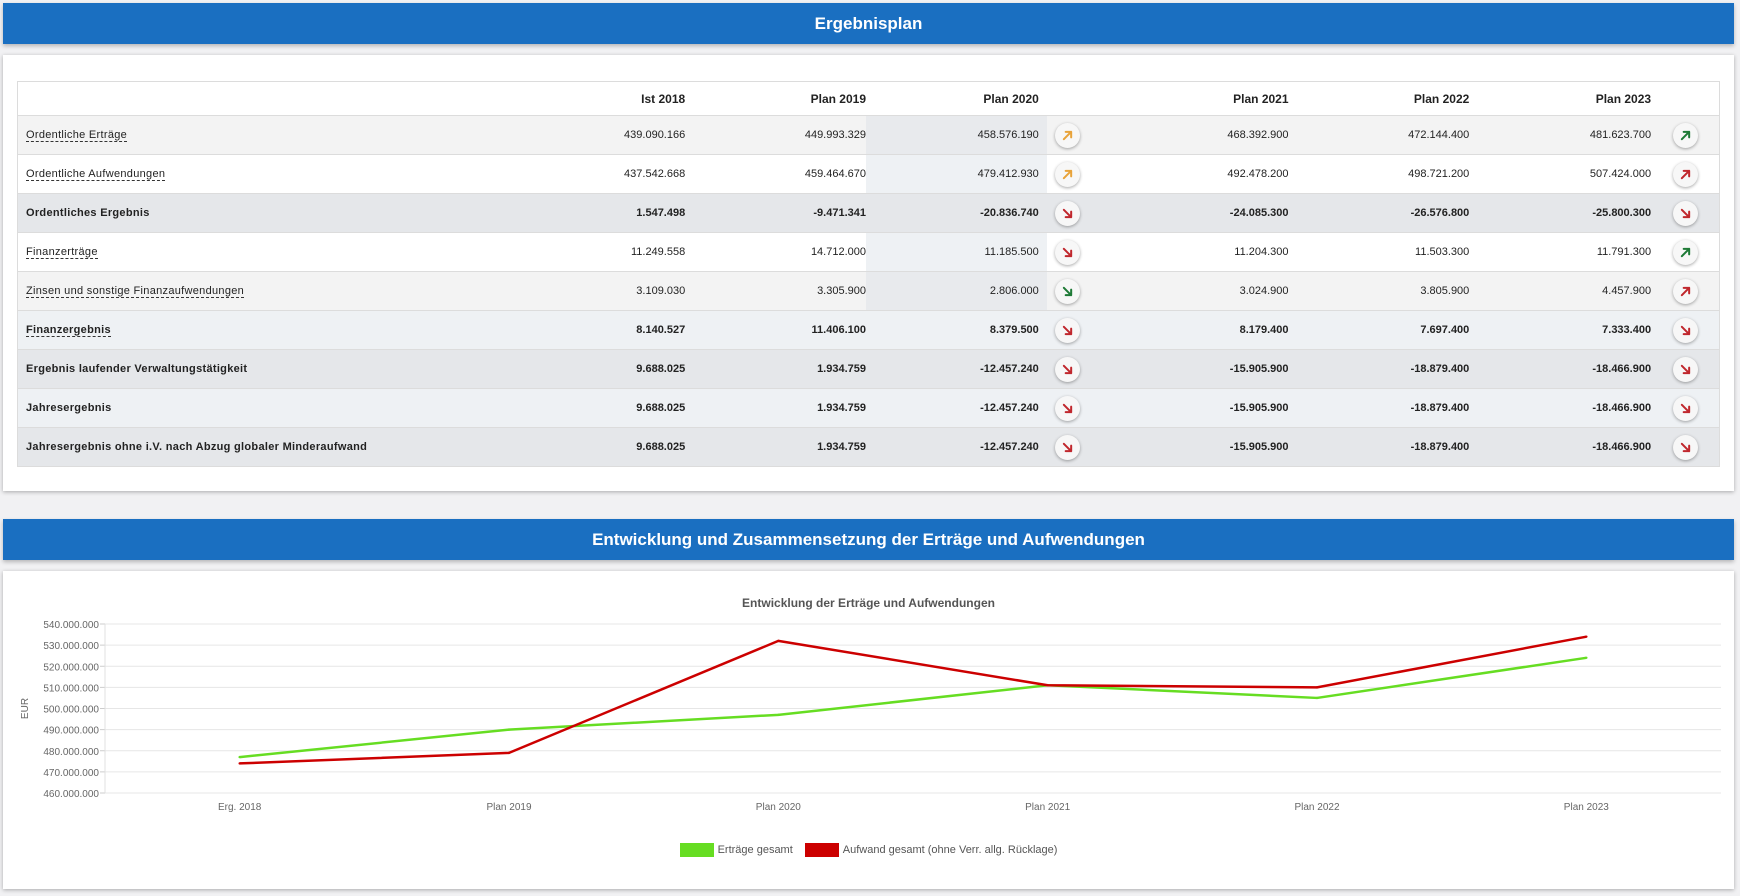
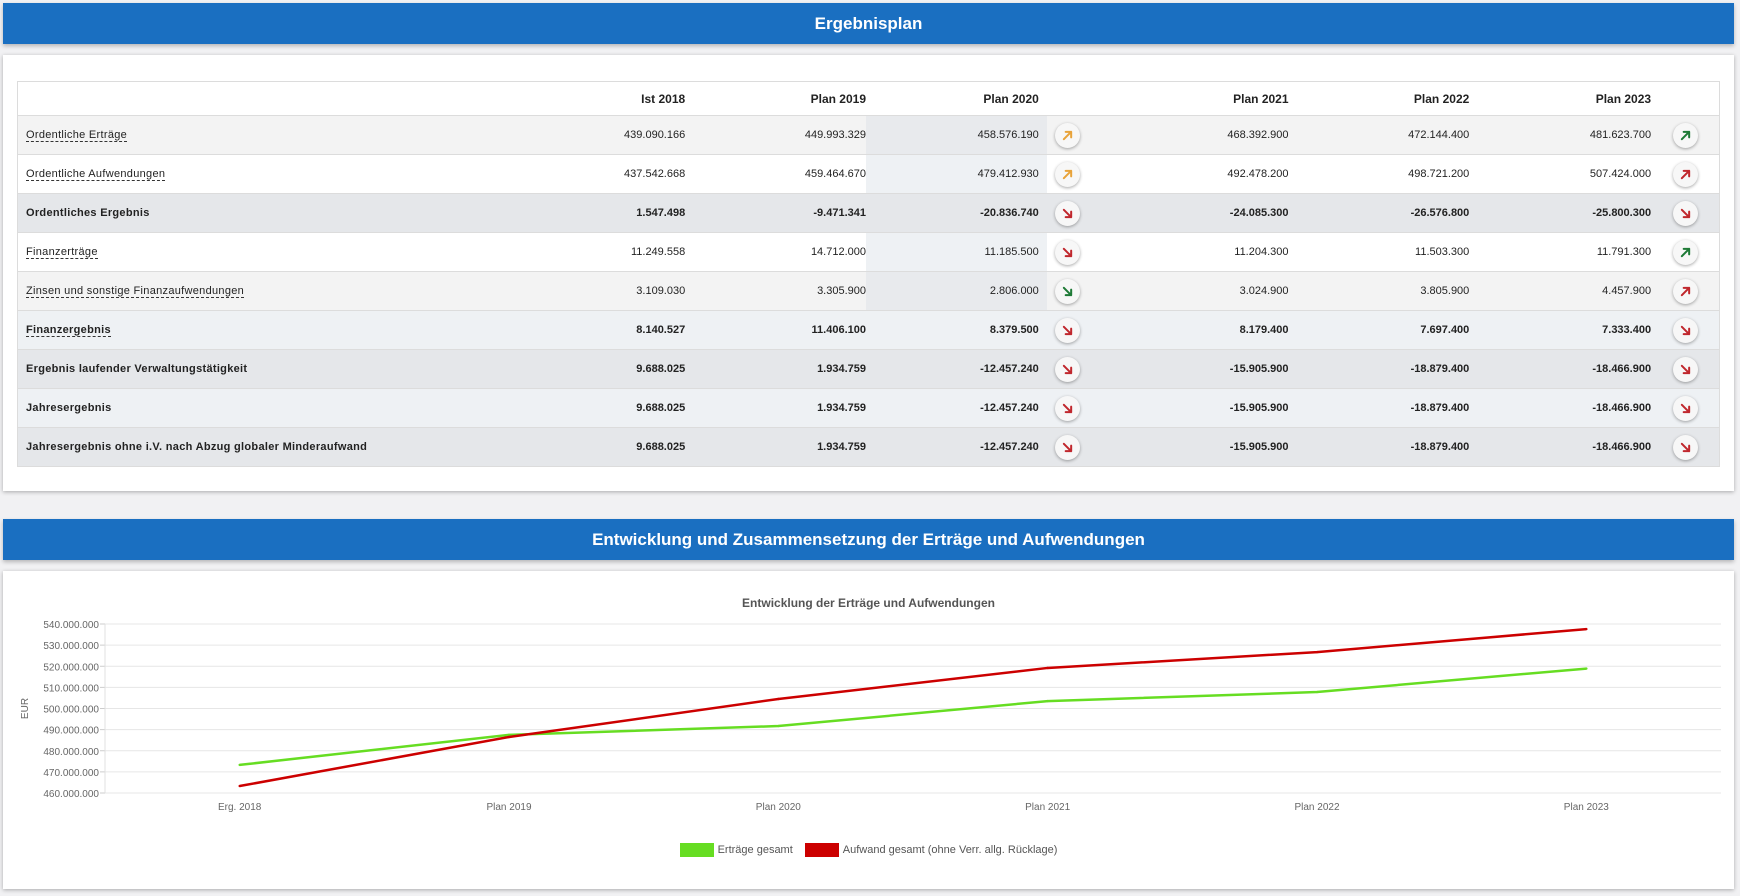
Erträge gesamt/Erg. 2018: 477000000 -> 473000000
Aufwand gesamt (ohne Verr. allg. Rücklage)/Erg. 2018: 474000000 -> 463000000
Erträge gesamt/Plan 2019: 490000000 -> 488000000
Aufwand gesamt (ohne Verr. allg. Rücklage)/Plan 2019: 479000000 -> 486000000
Erträge gesamt/Plan 2020: 497000000 -> 492000000
Aufwand gesamt (ohne Verr. allg. Rücklage)/Plan 2020: 532000000 -> 504000000
Erträge gesamt/Plan 2021: 511000000 -> 504000000
Aufwand gesamt (ohne Verr. allg. Rücklage)/Plan 2021: 511000000 -> 519000000
Erträge gesamt/Plan 2022: 505000000 -> 508000000
Aufwand gesamt (ohne Verr. allg. Rücklage)/Plan 2022: 510000000 -> 527000000
Erträge gesamt/Plan 2023: 524000000 -> 519000000
Aufwand gesamt (ohne Verr. allg. Rücklage)/Plan 2023: 534000000 -> 538000000
